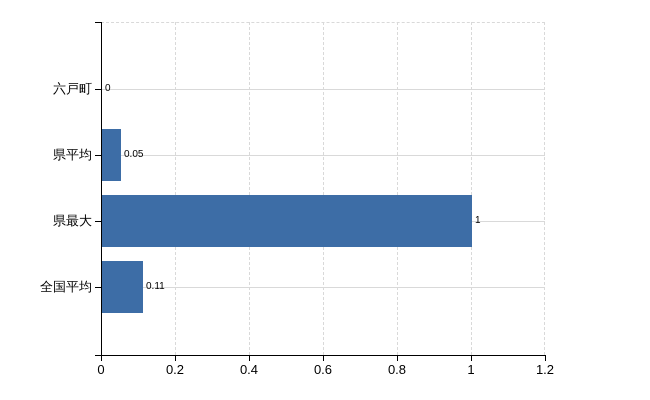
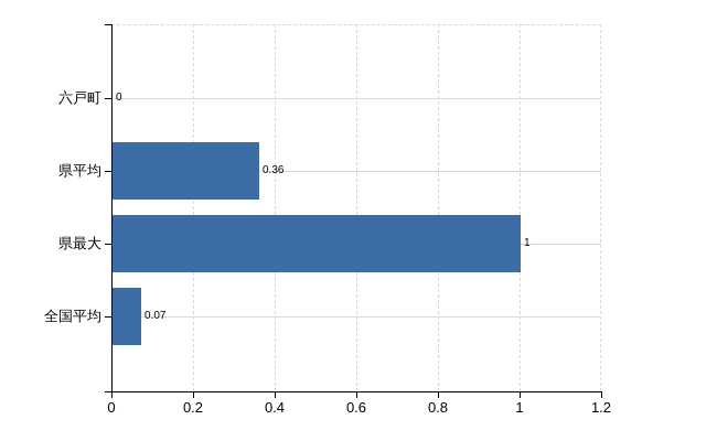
県平均: 0.05 -> 0.36
全国平均: 0.11 -> 0.07
